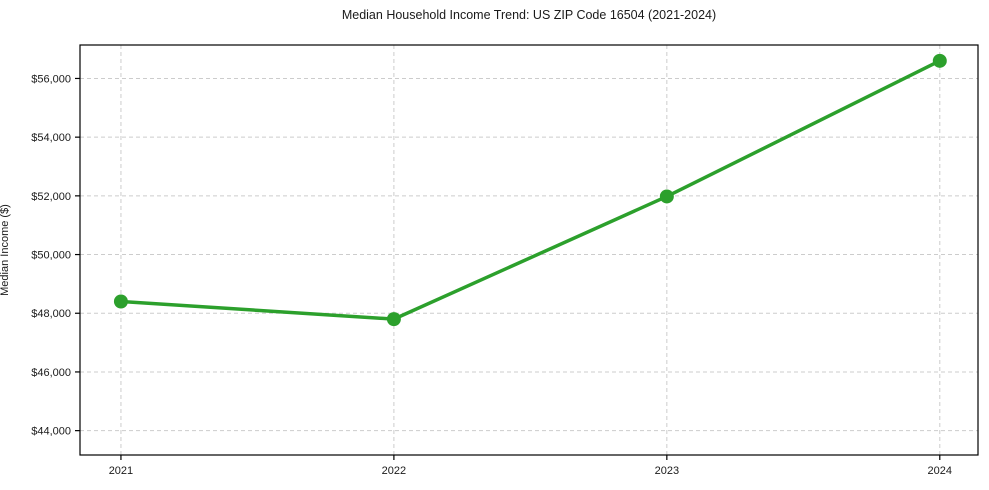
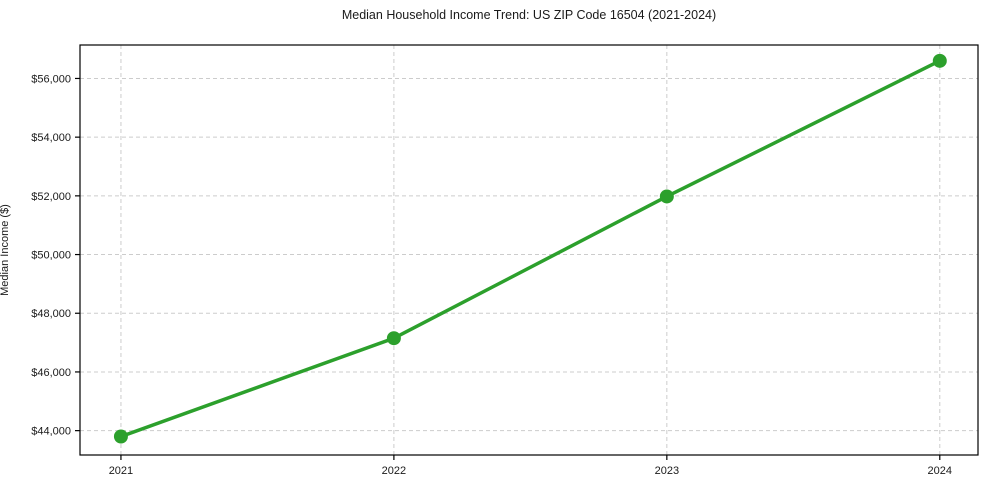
2021: $48400 -> $43800
2022: $47800 -> $47200
